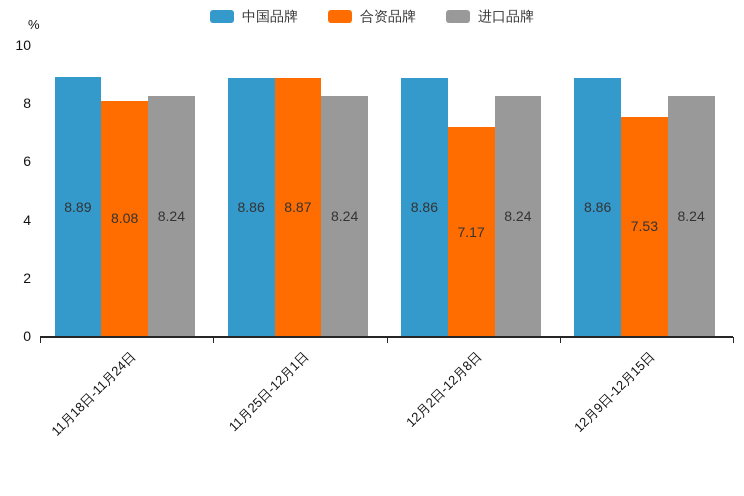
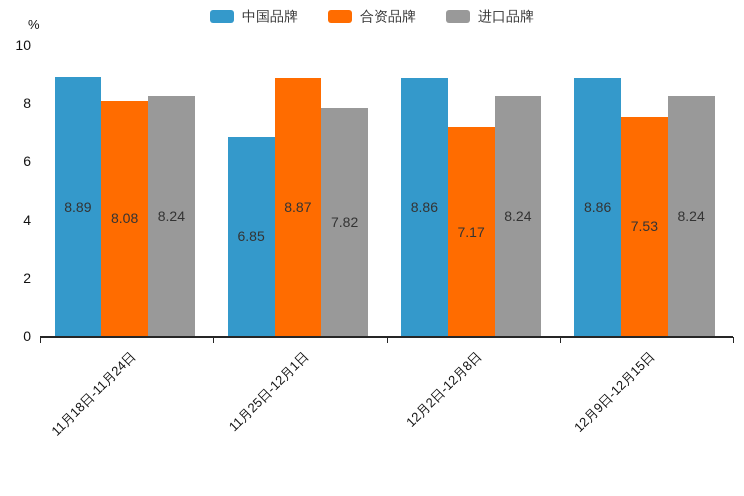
中国品牌/11月25日-12月1日: 8.86 -> 6.85
进口品牌/11月25日-12月1日: 8.24 -> 7.82
